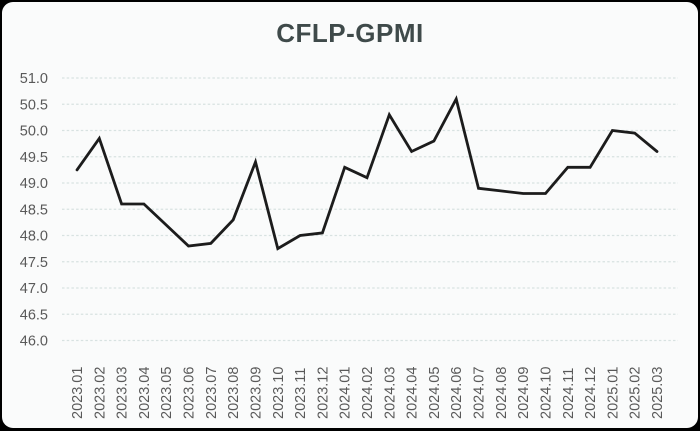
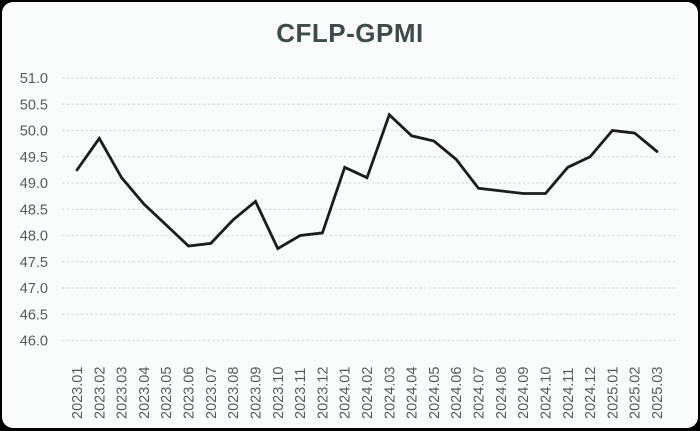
2023.03: 48.6 -> 49.1
2023.09: 49.4 -> 48.6
2024.04: 49.6 -> 49.9
2024.06: 50.6 -> 49.5
2024.12: 49.3 -> 49.5
